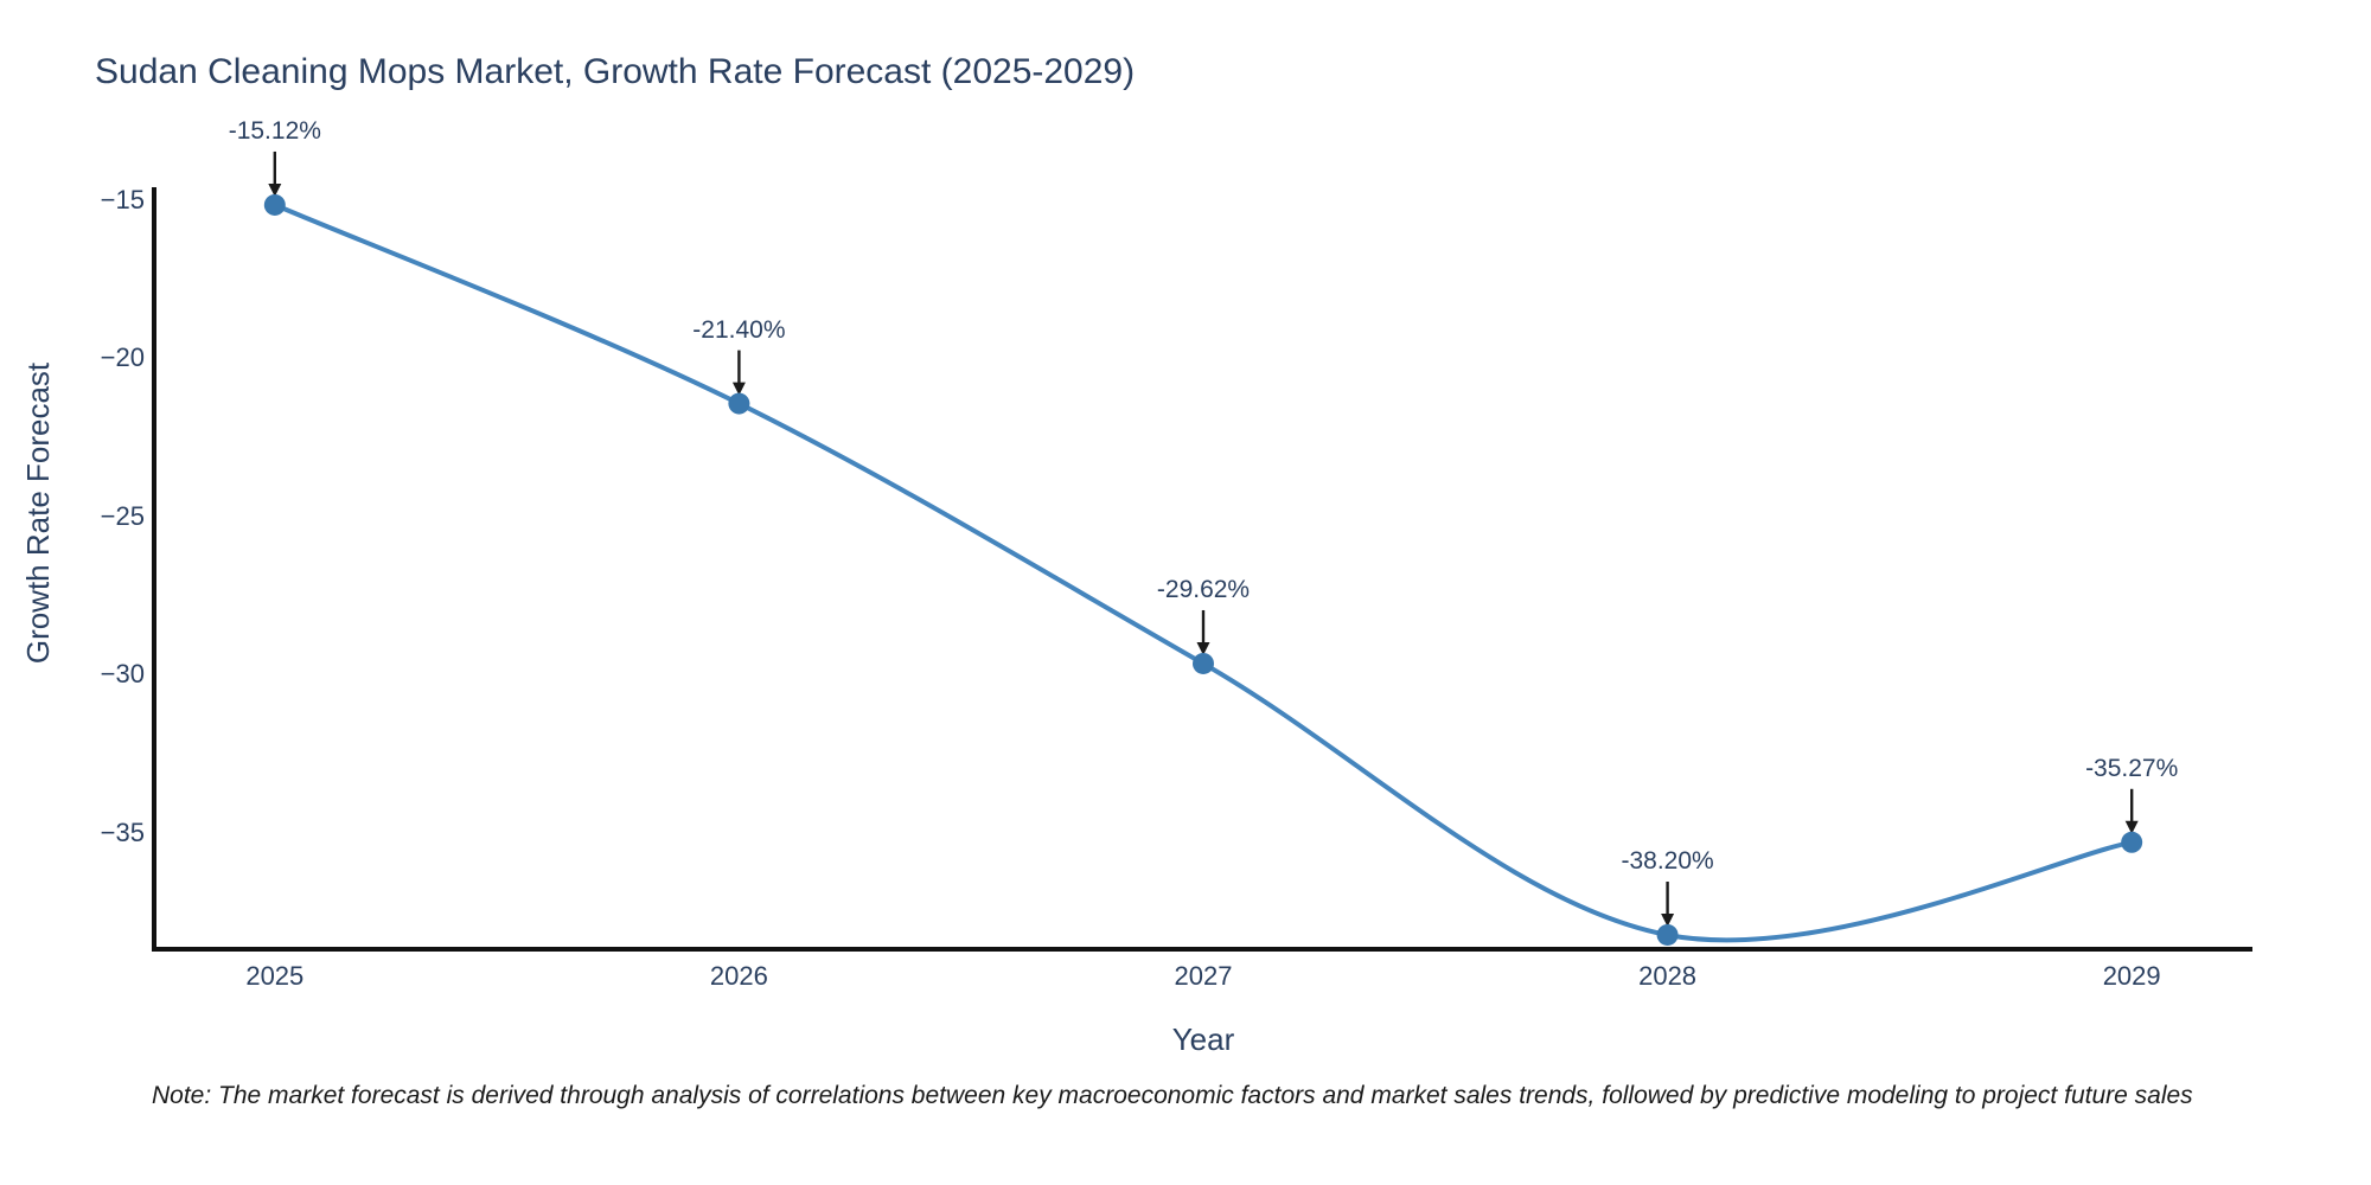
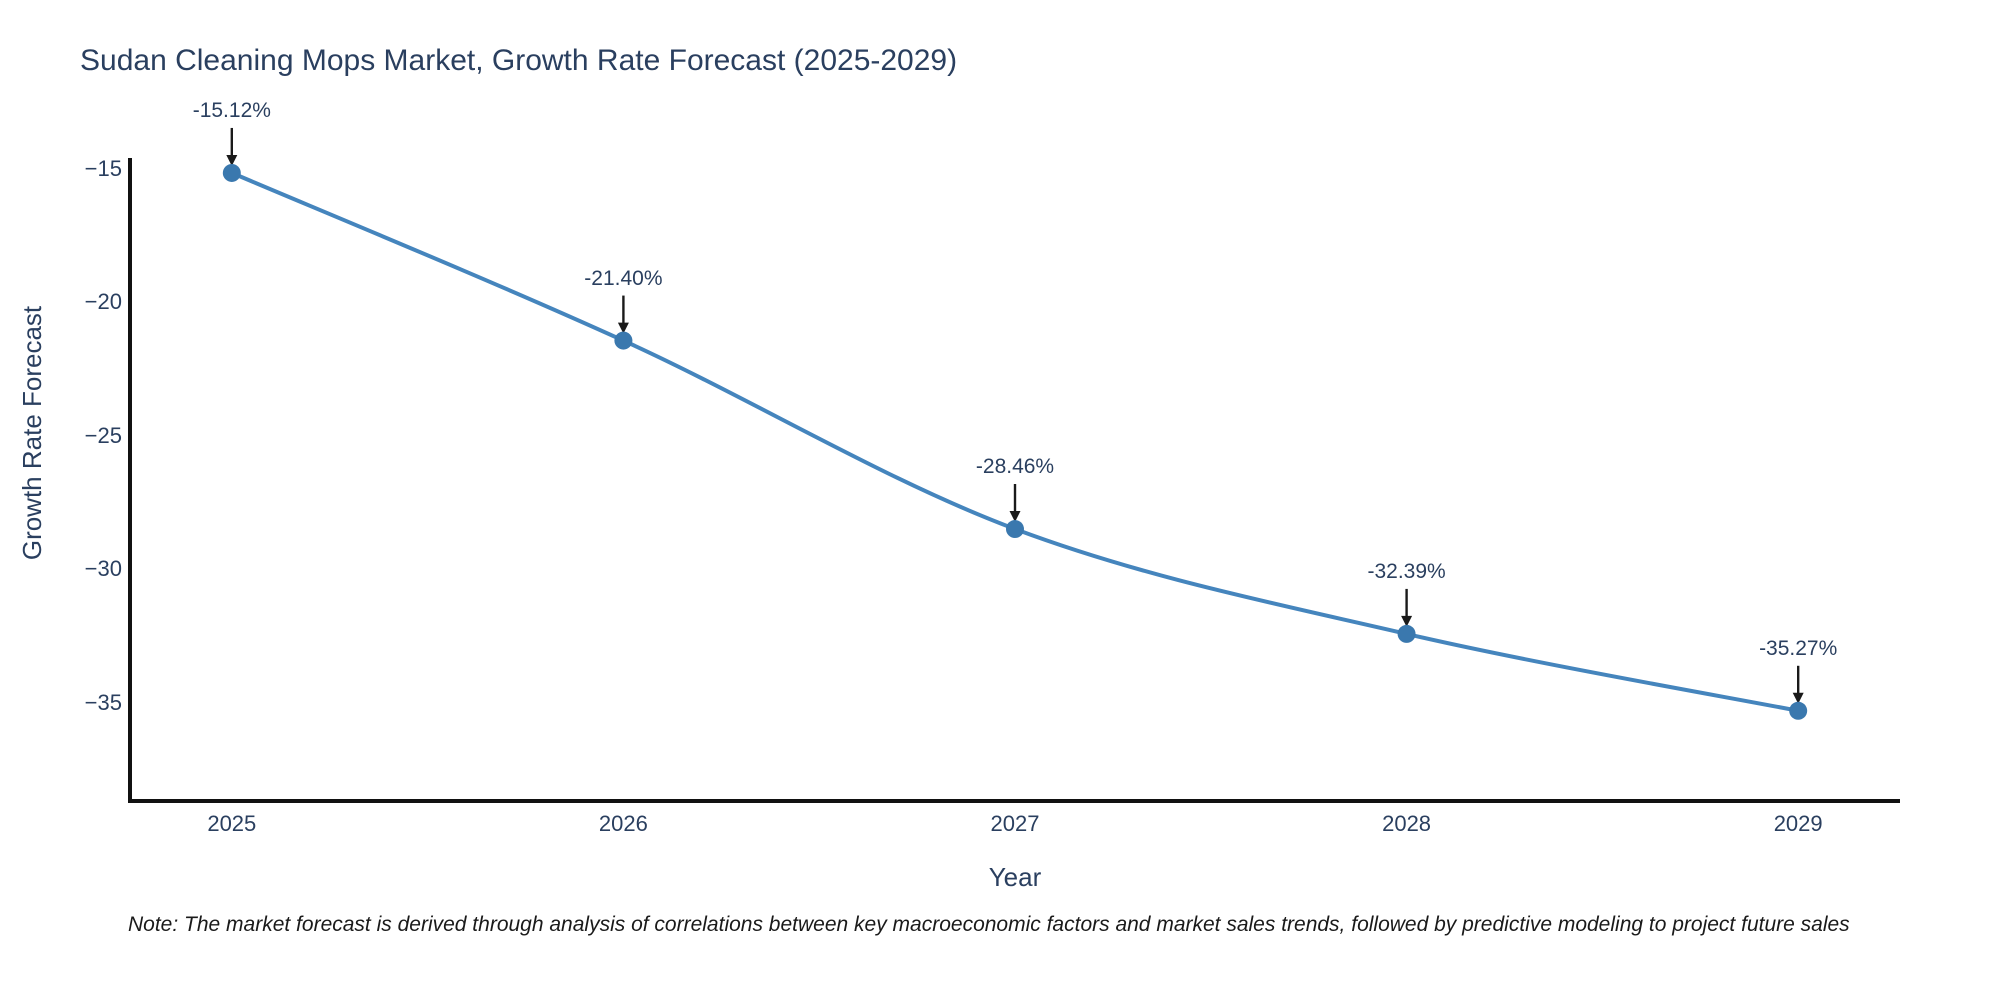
2027: -29.62% -> -28.46%
2028: -38.20% -> -32.39%
